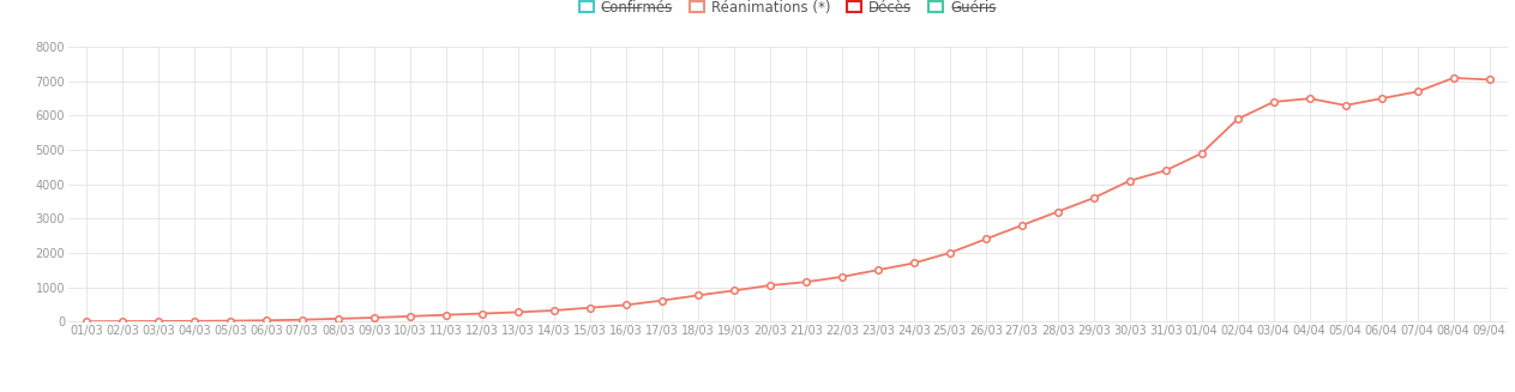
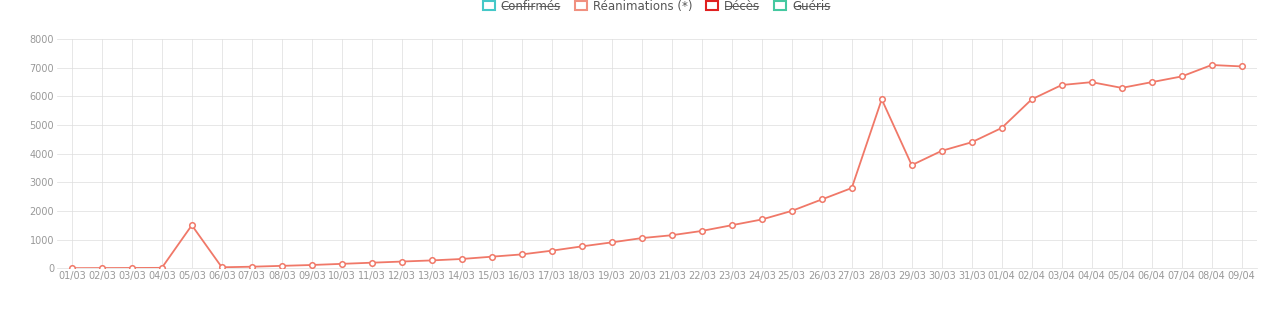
05/03: 20 -> 1500
28/03: 3200 -> 5900
